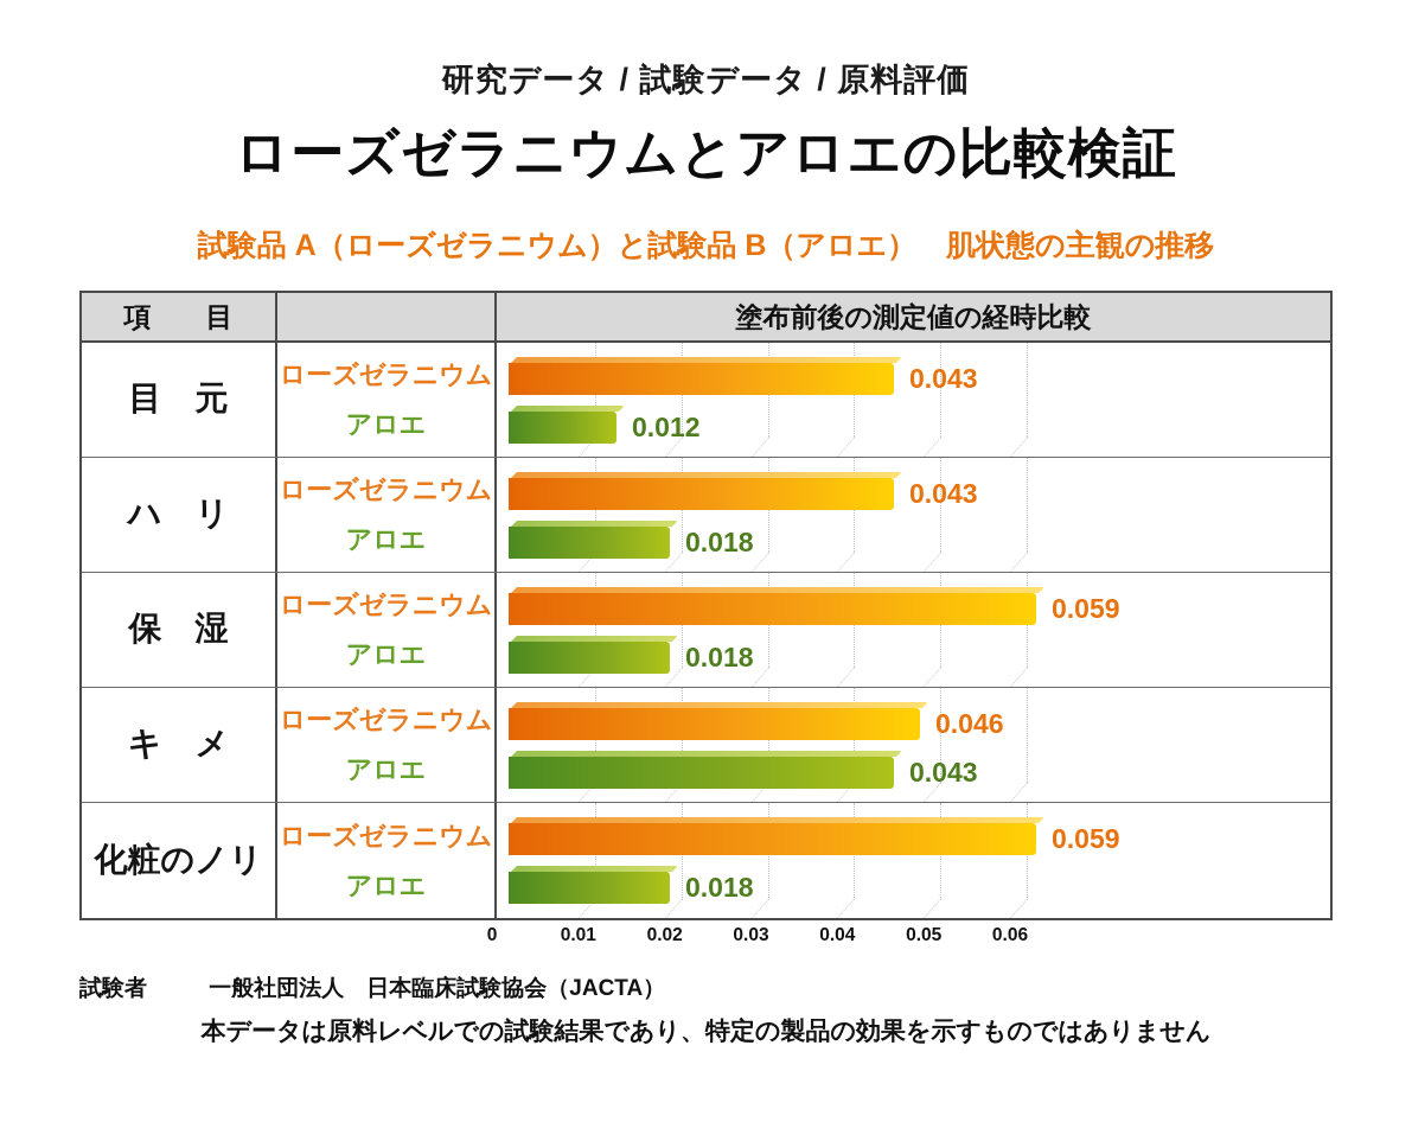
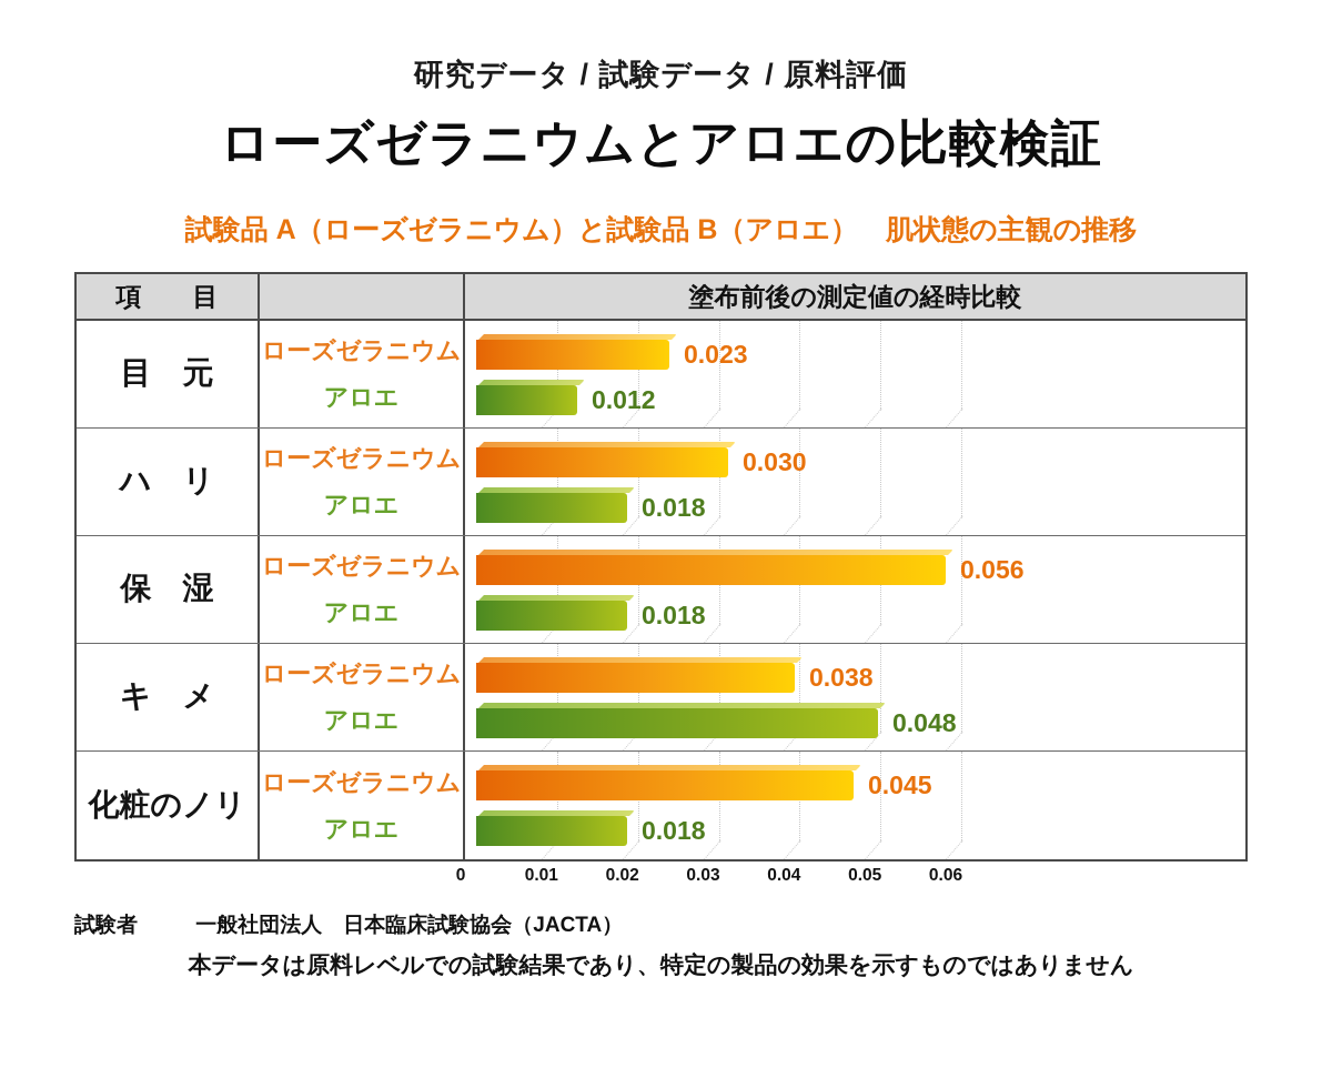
ローズゼラニウム/目 元: 0.043 -> 0.023
ローズゼラニウム/ハ リ: 0.043 -> 0.030
ローズゼラニウム/保 湿: 0.059 -> 0.056
ローズゼラニウム/キ メ: 0.046 -> 0.038
アロエ/キ メ: 0.043 -> 0.048
ローズゼラニウム/化粧のノリ: 0.059 -> 0.045
